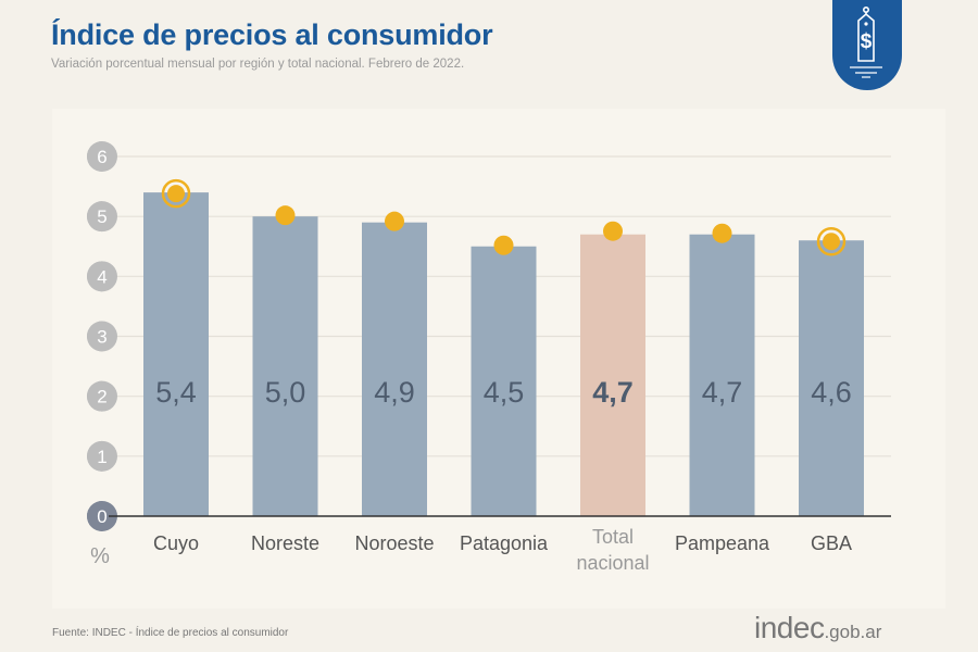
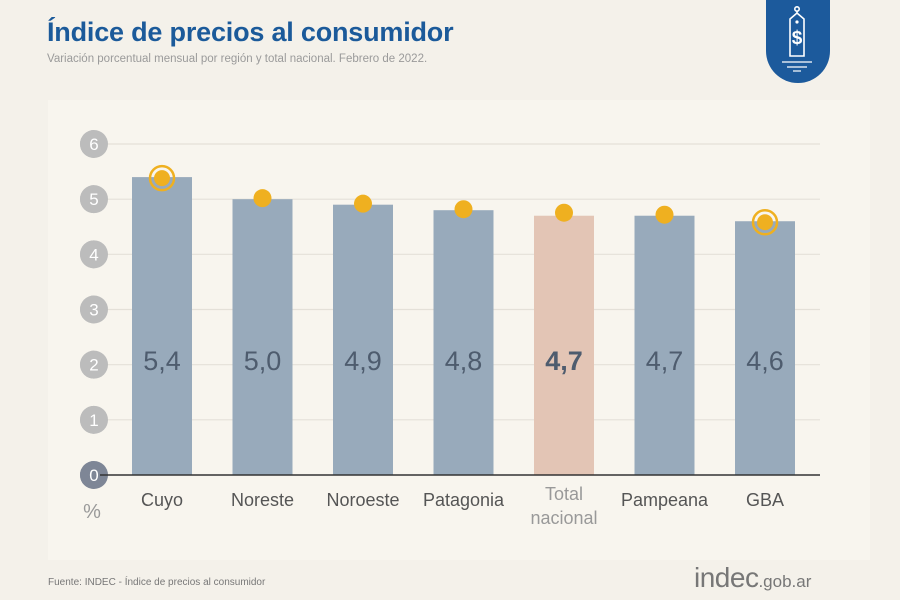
Patagonia: 4,5 -> 4,8
